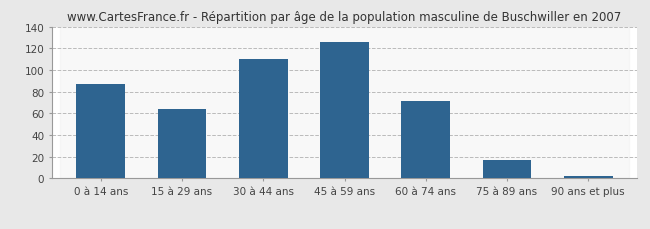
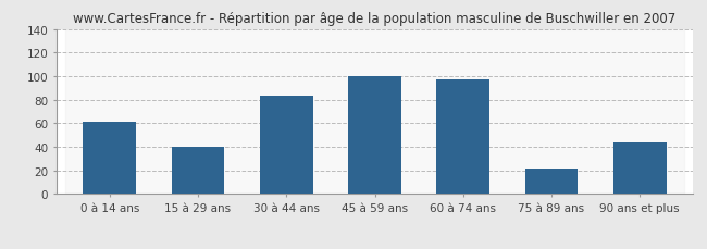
0 à 14 ans: 87 -> 61
15 à 29 ans: 64 -> 40
30 à 44 ans: 110 -> 83
45 à 59 ans: 126 -> 100
60 à 74 ans: 71 -> 97
75 à 89 ans: 17 -> 22
90 ans et plus: 2 -> 44
